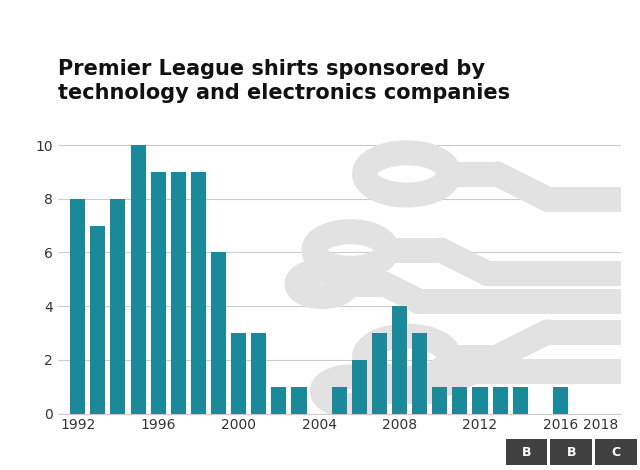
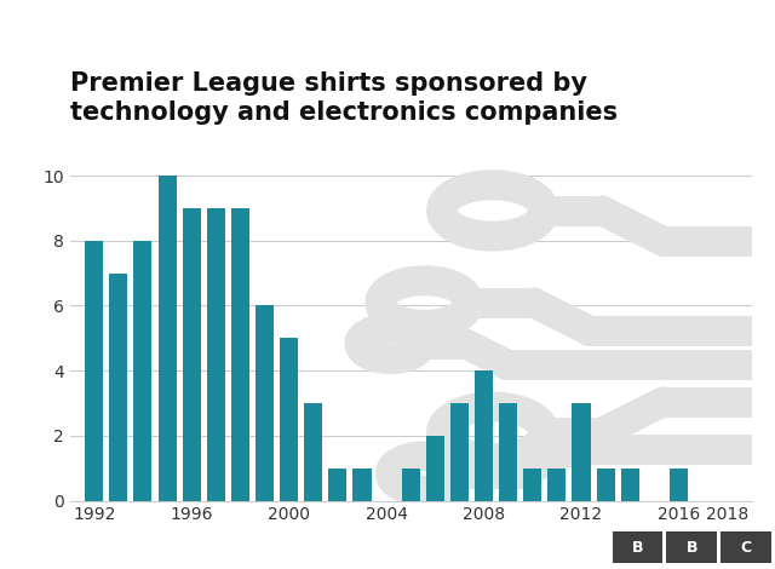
2000: 3 -> 5
2012: 1 -> 3
